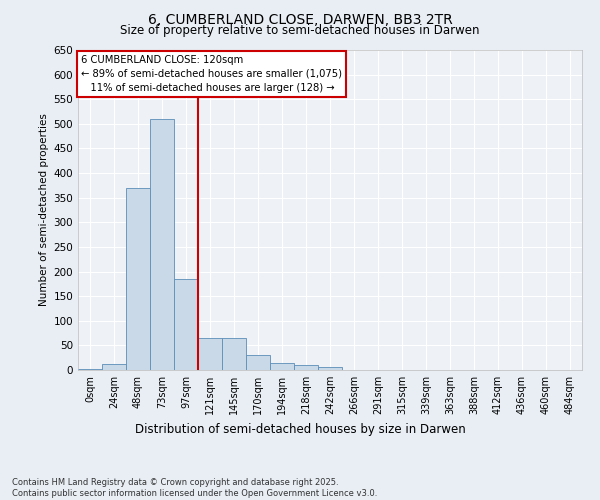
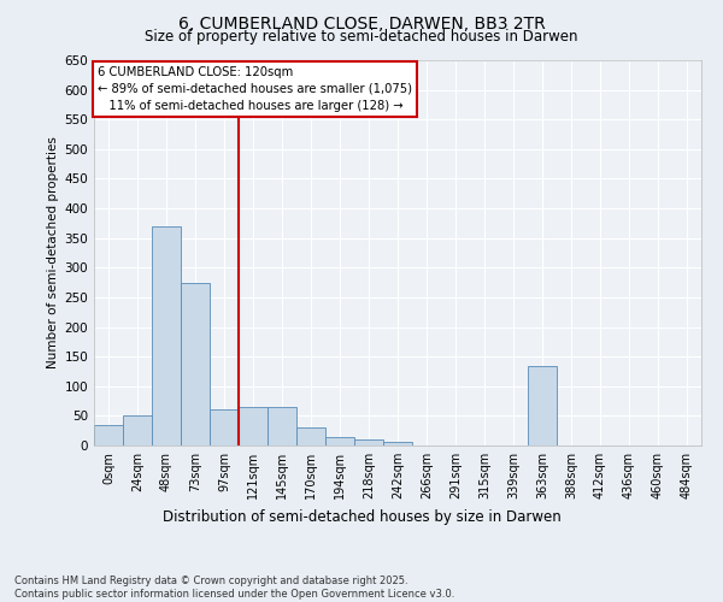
0sqm: 3 -> 35
24sqm: 12 -> 50
73sqm: 510 -> 275
97sqm: 185 -> 60
363sqm: 1 -> 135
